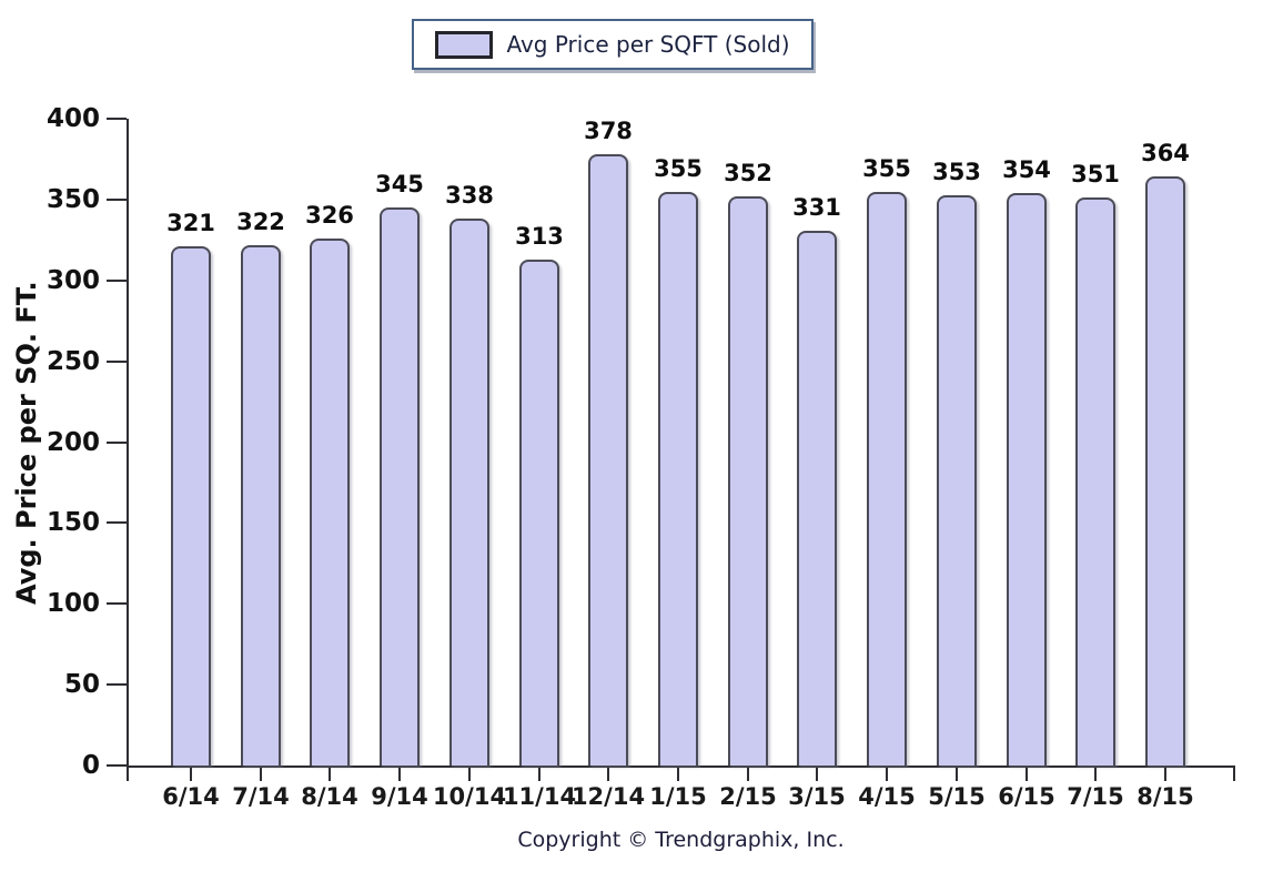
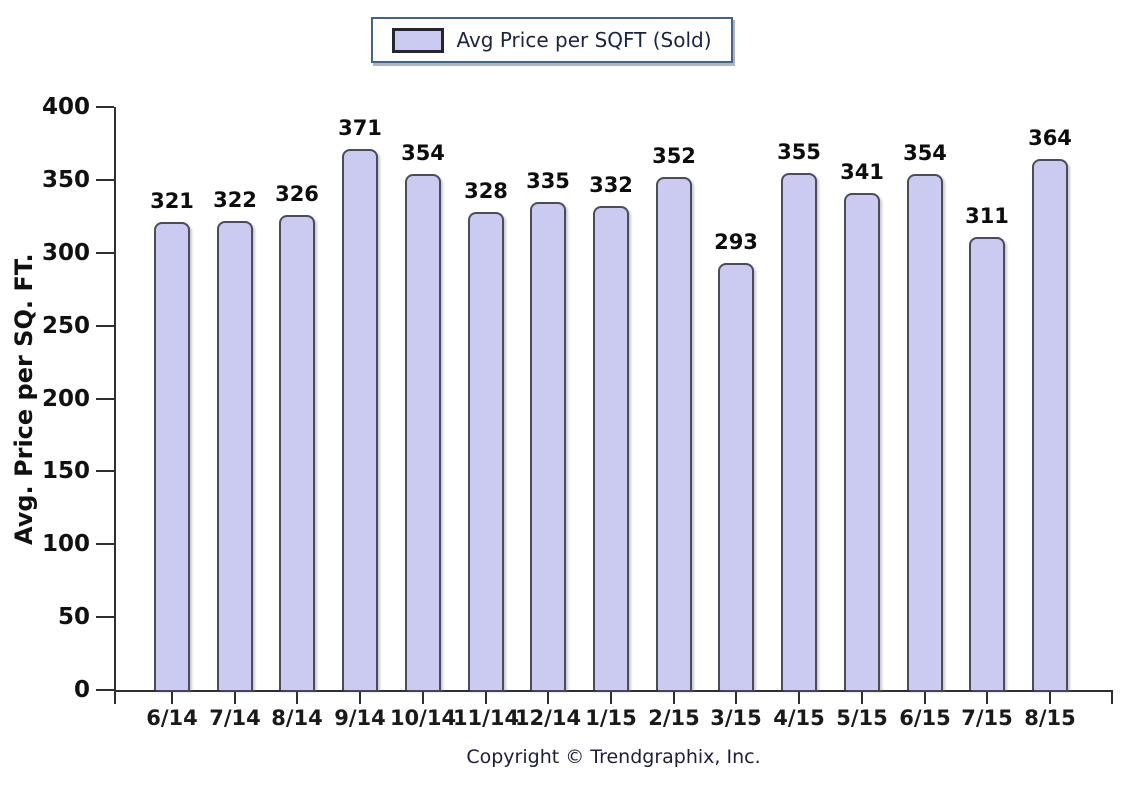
9/14: 345 -> 371
10/14: 338 -> 354
11/14: 313 -> 328
12/14: 378 -> 335
1/15: 355 -> 332
3/15: 331 -> 293
5/15: 353 -> 341
7/15: 351 -> 311
